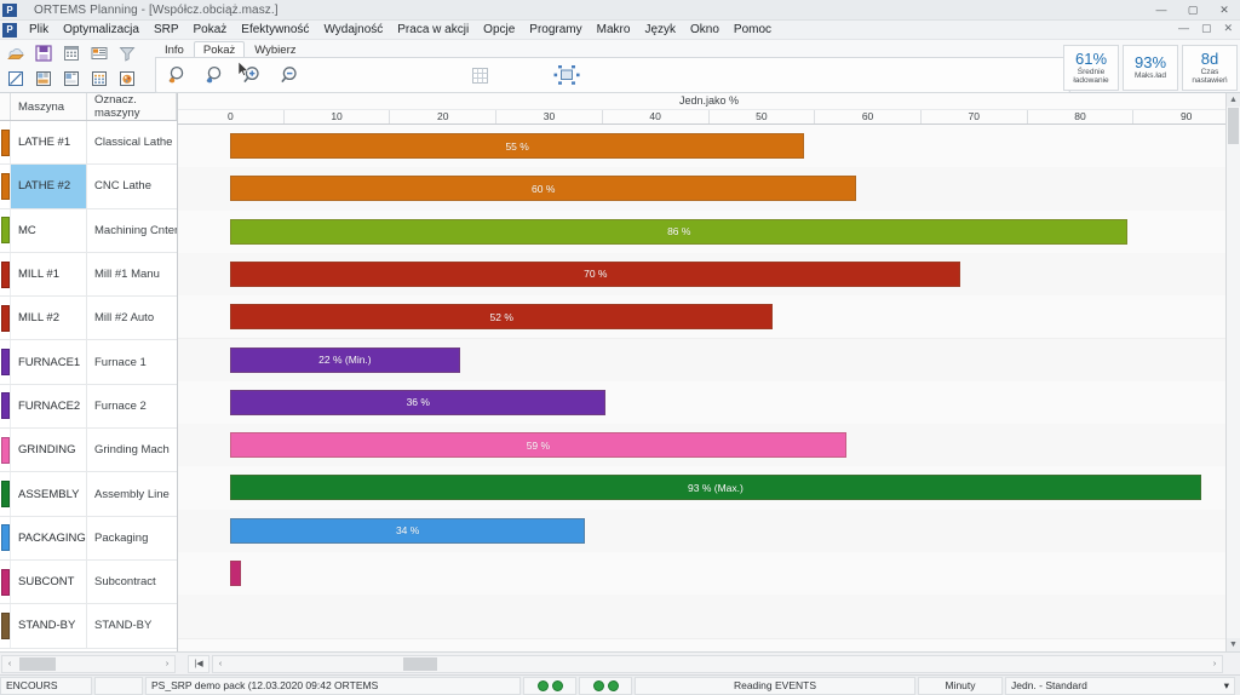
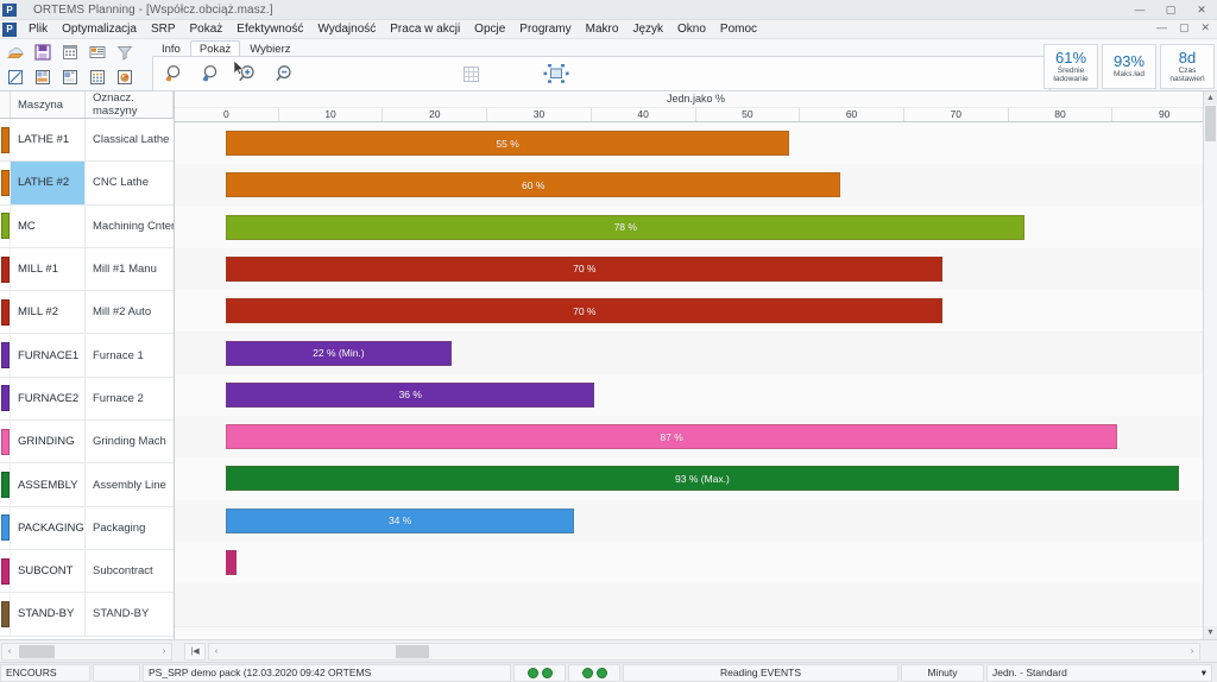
MC: 86 -> 78
MILL #2: 52 -> 70
GRINDING: 59 -> 87
